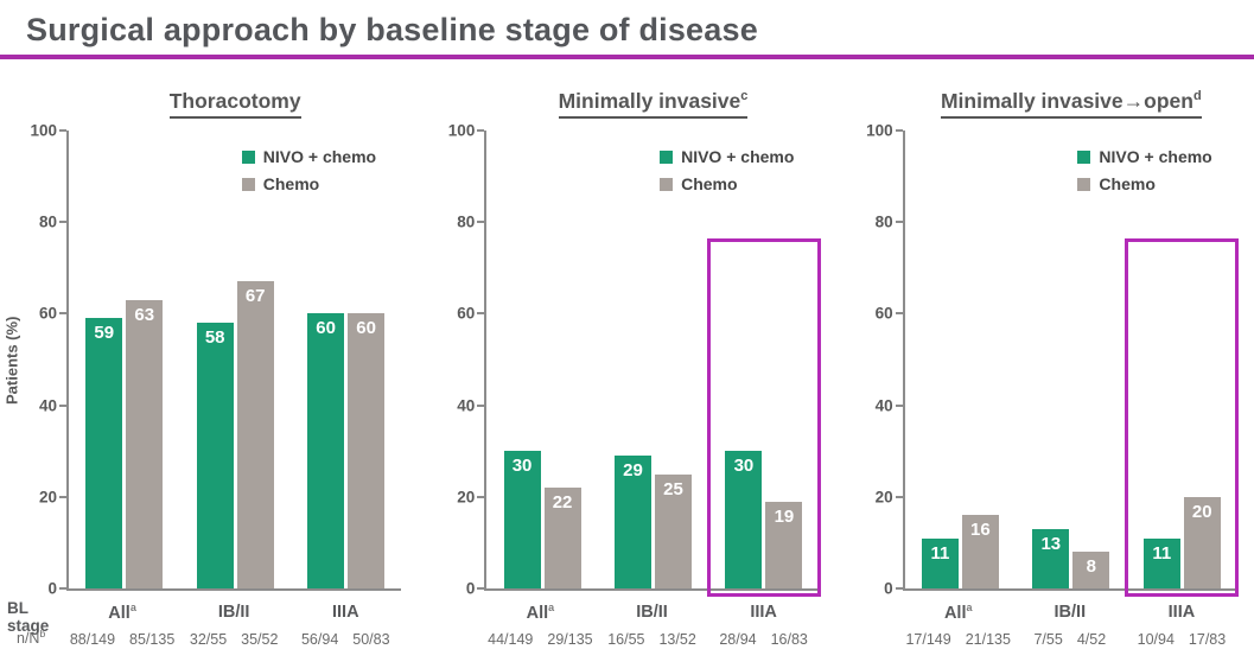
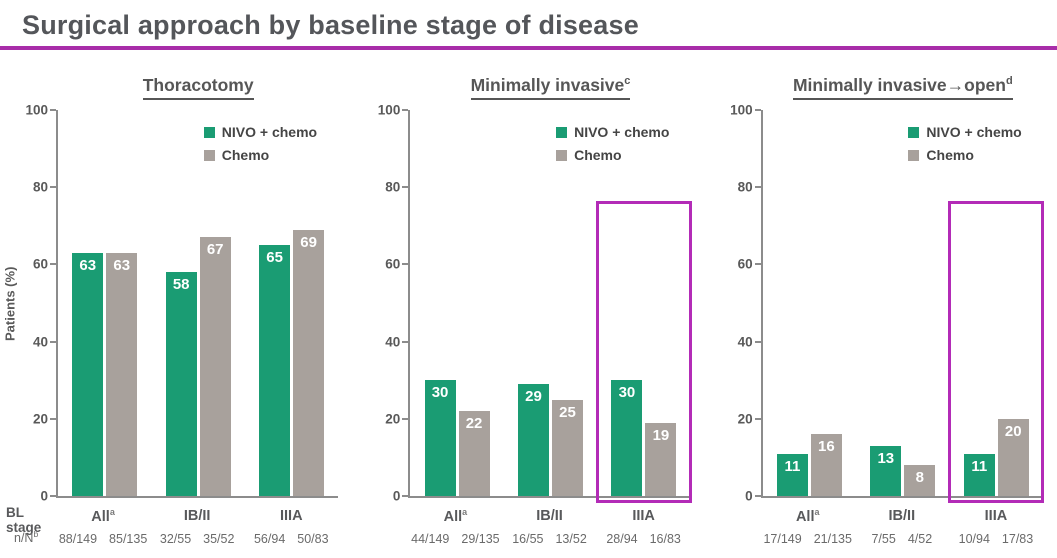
Thoracotomy/NIVO + chemo/All: 59 -> 63
Thoracotomy/NIVO + chemo/IIIA: 60 -> 65
Thoracotomy/Chemo/IIIA: 60 -> 69
